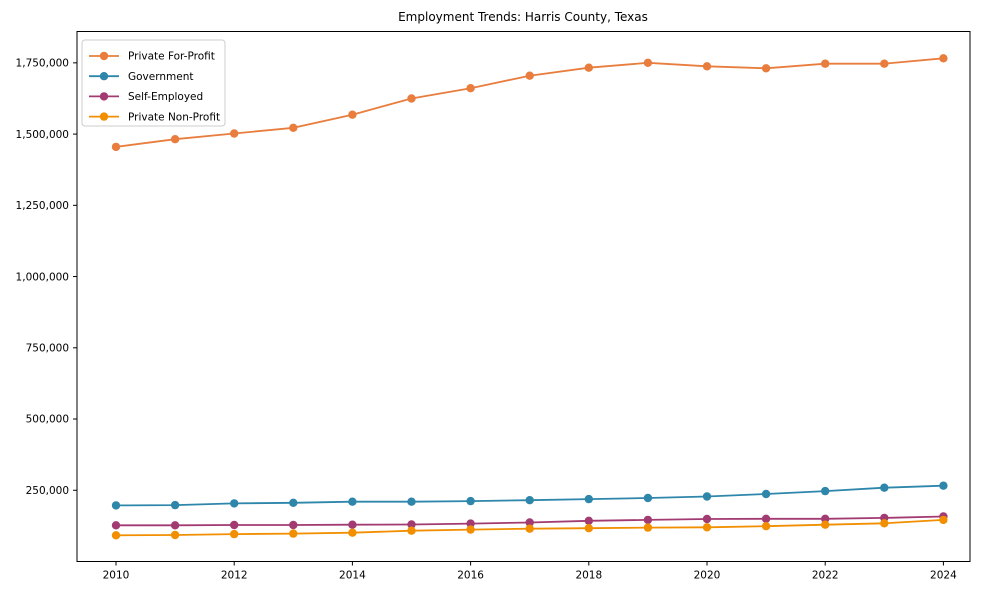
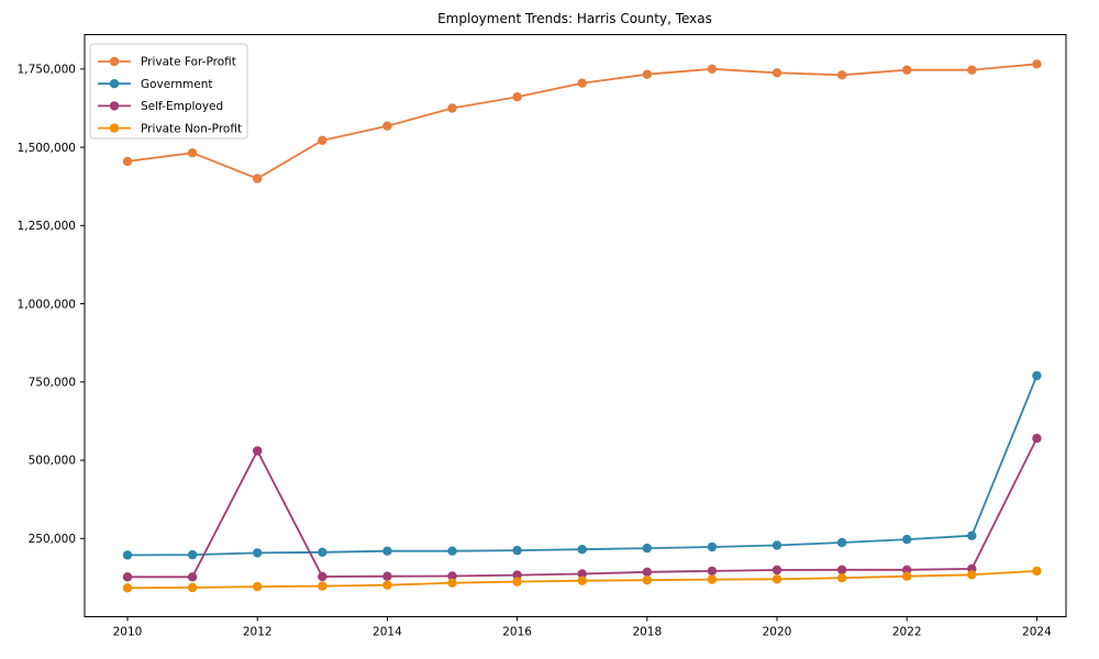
Private For-Profit/2012: 1500000 -> 1400000
Self-Employed/2012: 130000 -> 530000
Government/2024: 270000 -> 770000
Self-Employed/2024: 160000 -> 570000
